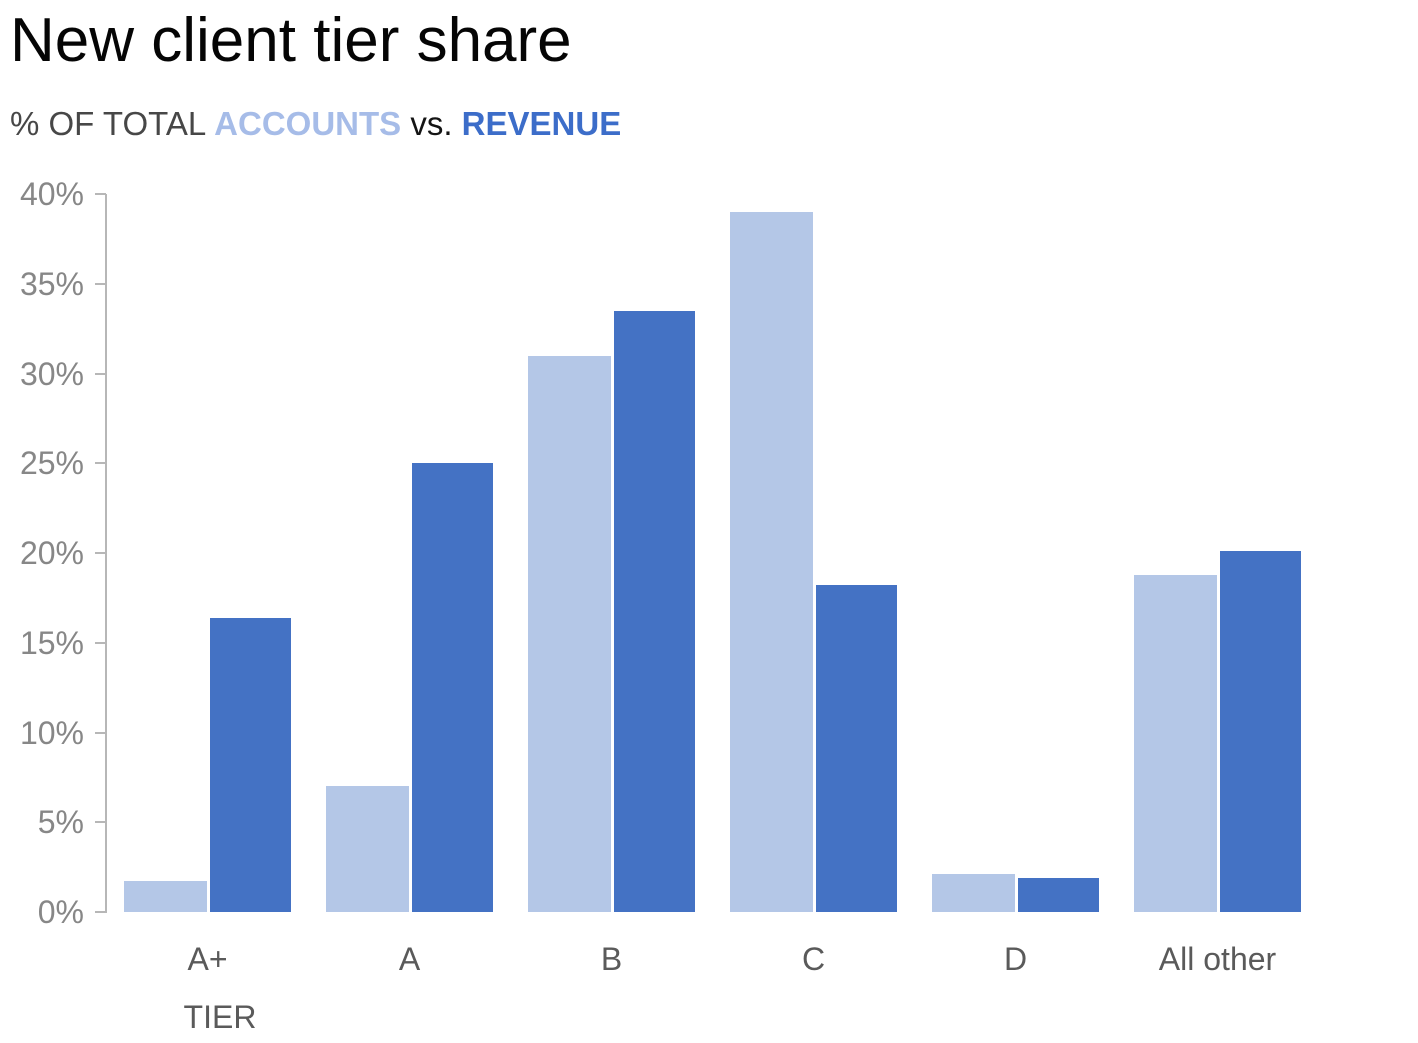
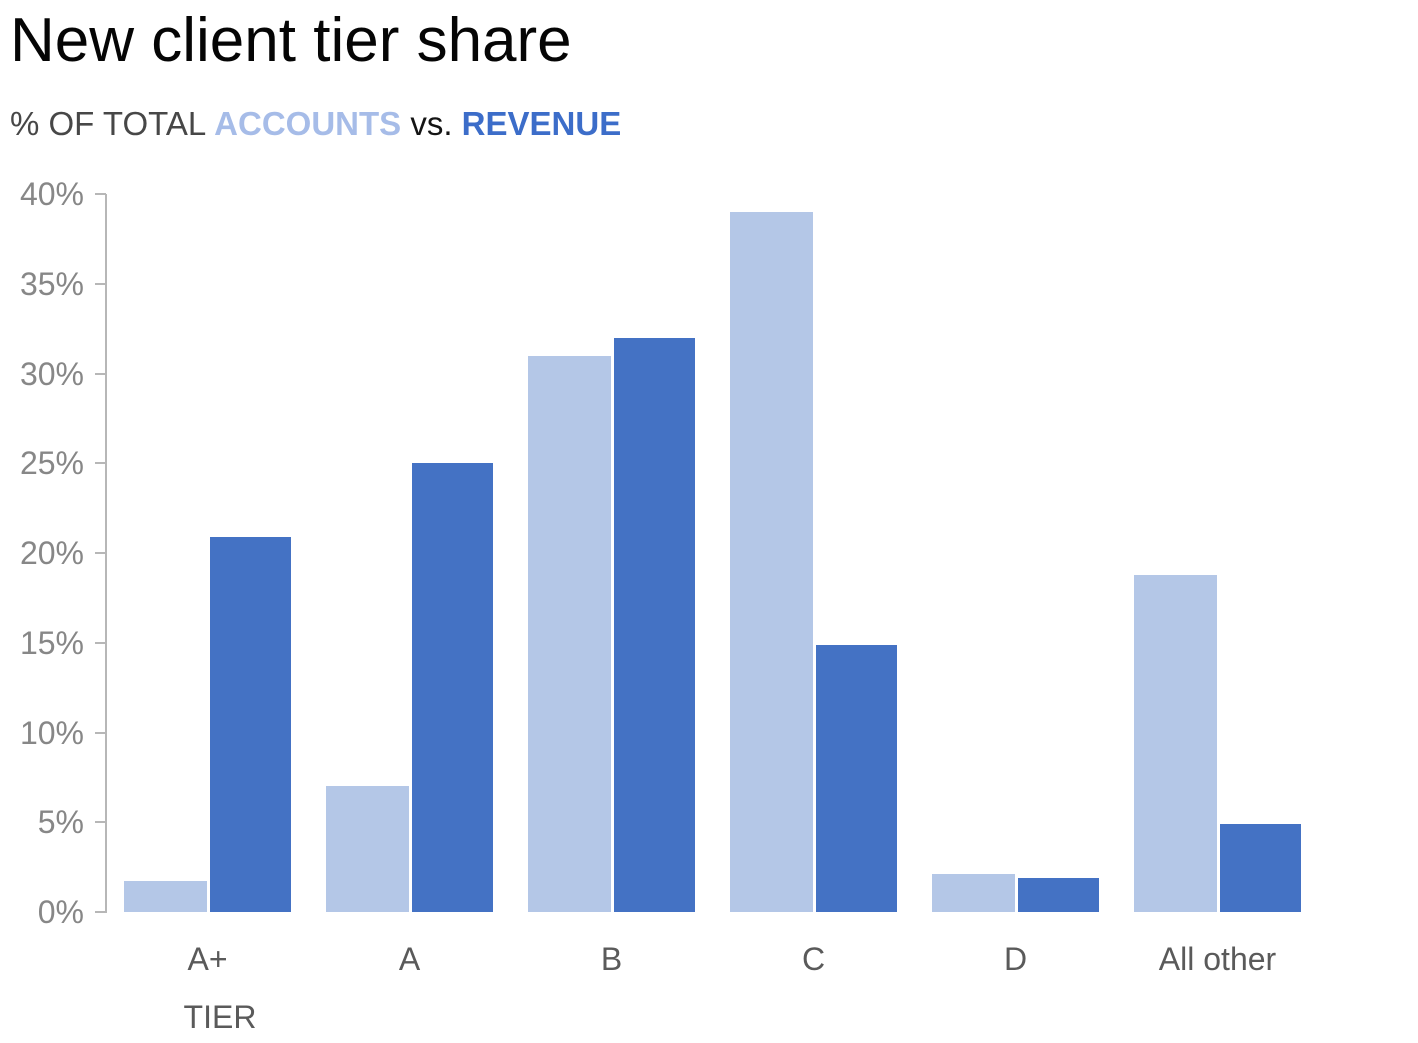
REVENUE/A+: 16.4% -> 20.9%
REVENUE/B: 33.5% -> 32.0%
REVENUE/C: 18.2% -> 14.9%
REVENUE/All other: 20.1% -> 4.9%
